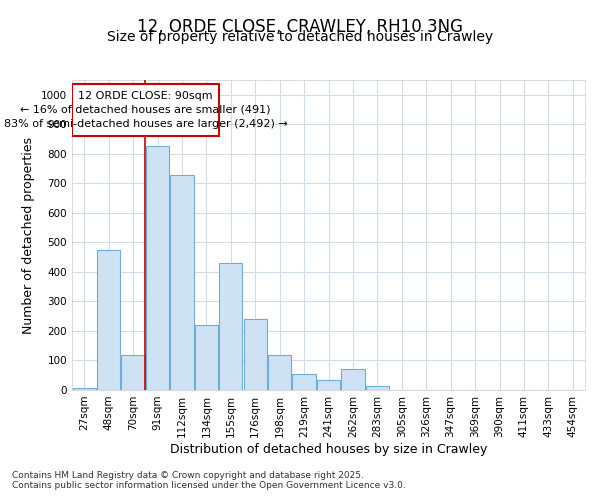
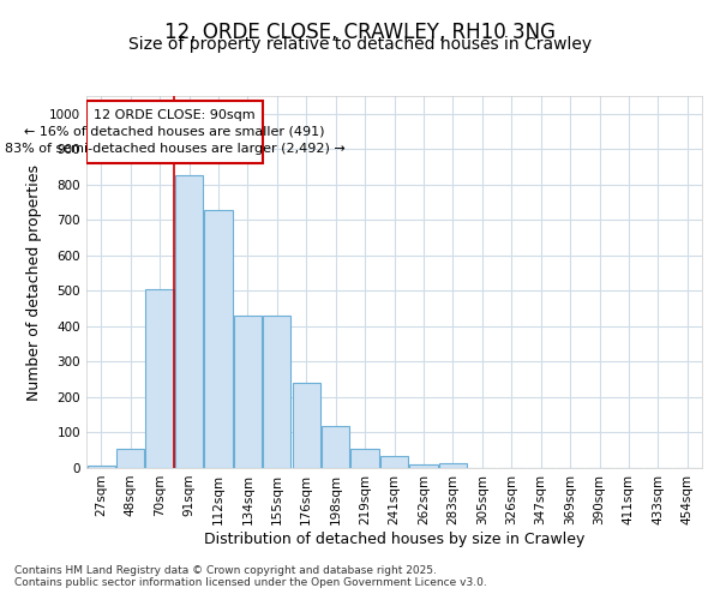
48sqm: 475 -> 55
70sqm: 120 -> 505
134sqm: 220 -> 430
262sqm: 70 -> 10
